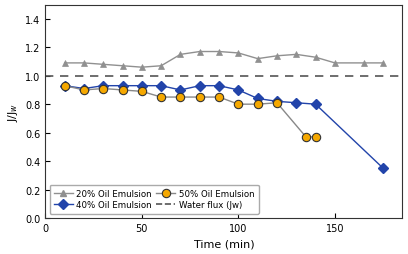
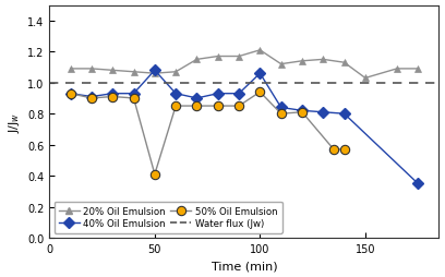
40% Oil Emulsion/50: 0.93 -> 1.08
50% Oil Emulsion/50: 0.89 -> 0.41
20% Oil Emulsion/100: 1.16 -> 1.21
40% Oil Emulsion/100: 0.90 -> 1.06
50% Oil Emulsion/100: 0.80 -> 0.94
20% Oil Emulsion/150: 1.09 -> 1.03
